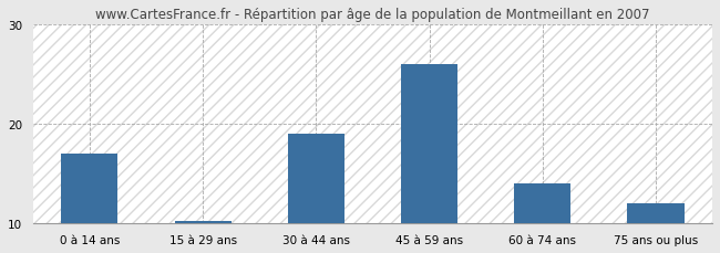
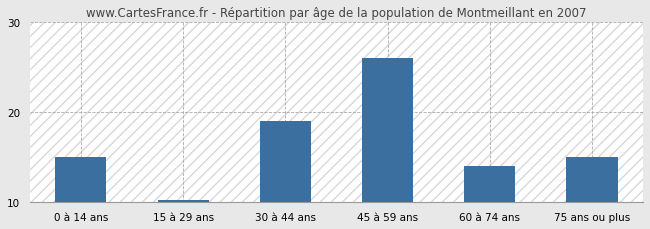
0 à 14 ans: 17.0 -> 15.0
75 ans ou plus: 12.0 -> 15.0
